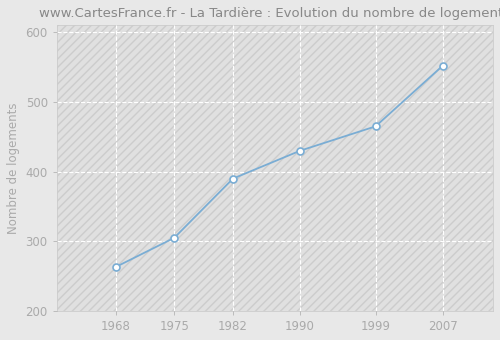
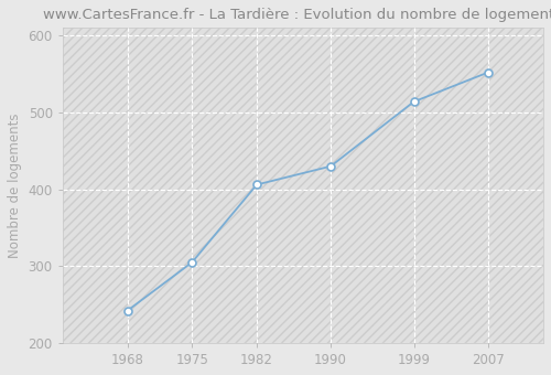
1968: 263 -> 242
1982: 390 -> 406
1999: 465 -> 514
